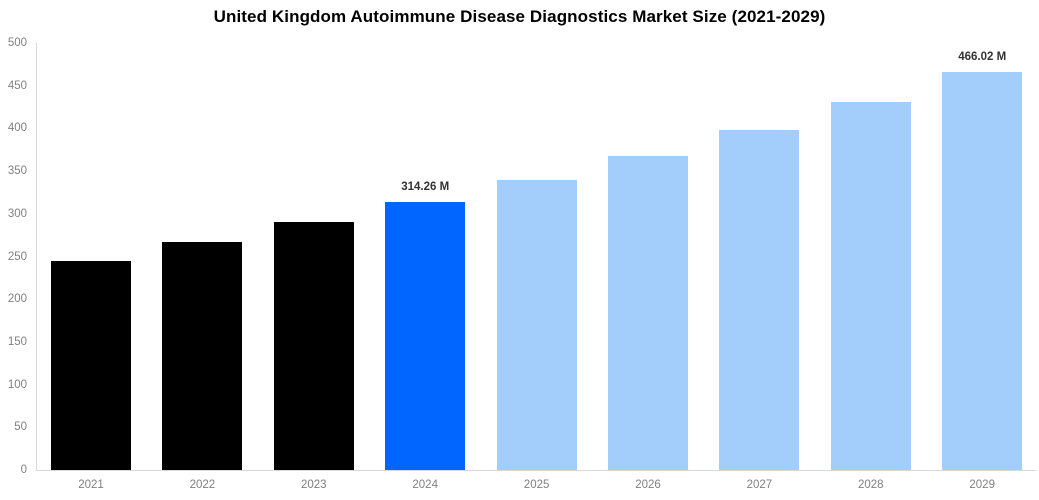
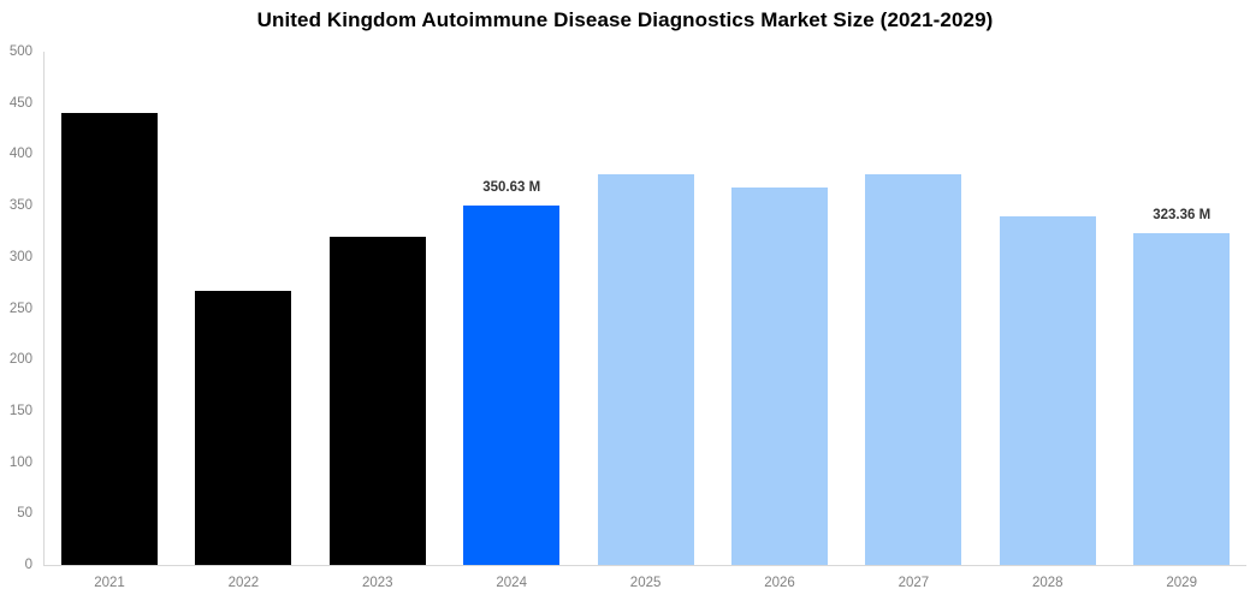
2021: 240 -> 440
2023: 290 -> 320
2024: 314.26 -> 350.63
2025: 340 -> 380
2027: 400 -> 380
2028: 430 -> 340
2029: 466.02 -> 323.36
